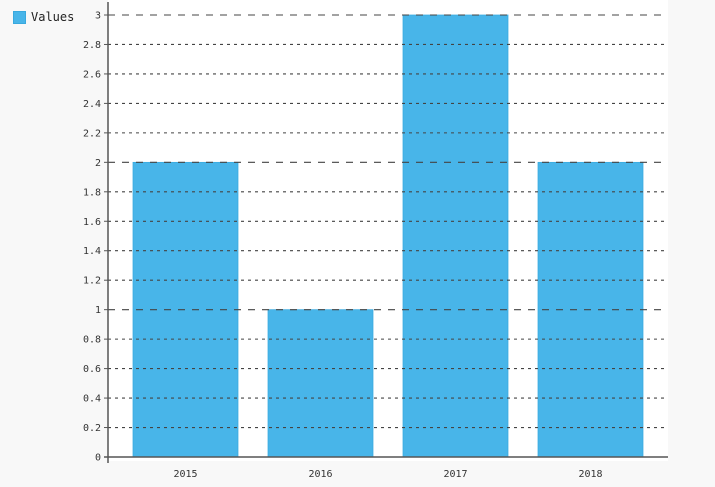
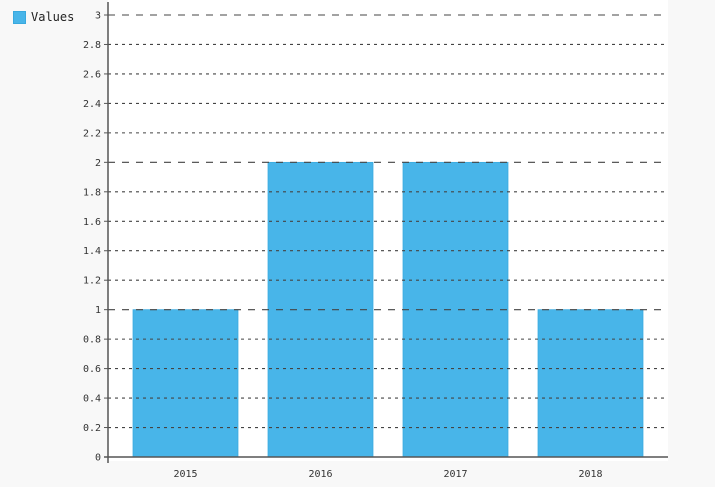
2015: 2 -> 1
2016: 1 -> 2
2017: 3 -> 2
2018: 2 -> 1
